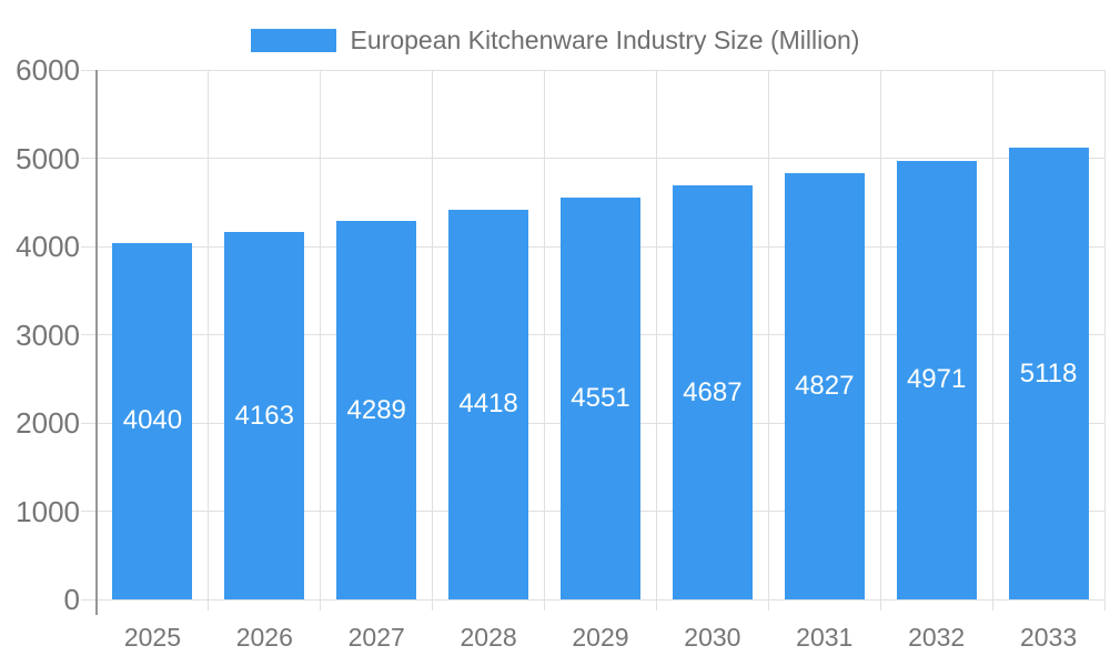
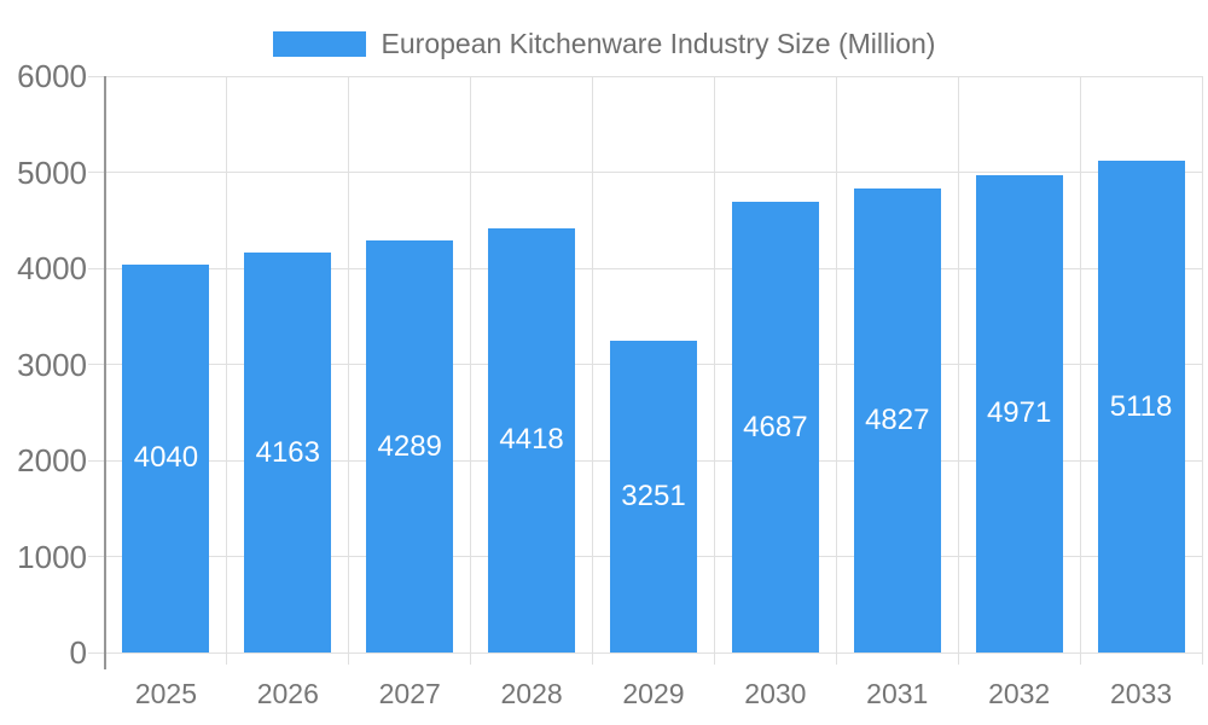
2029: 4551 -> 3251
